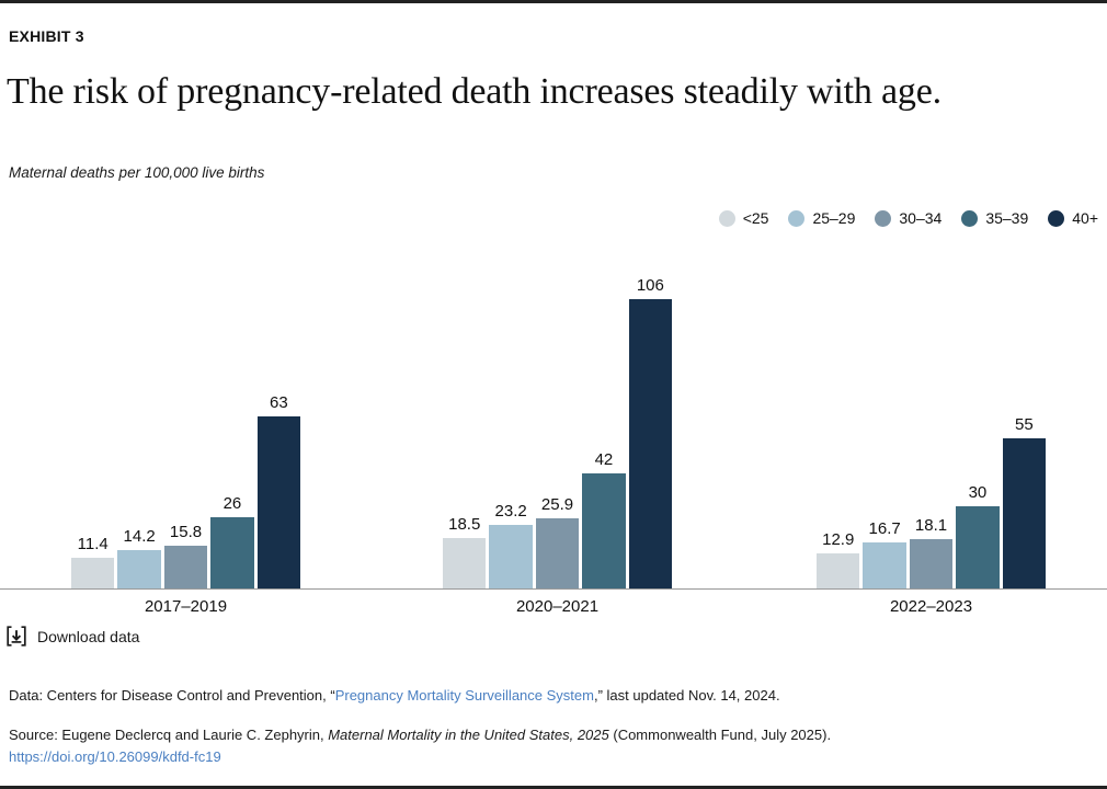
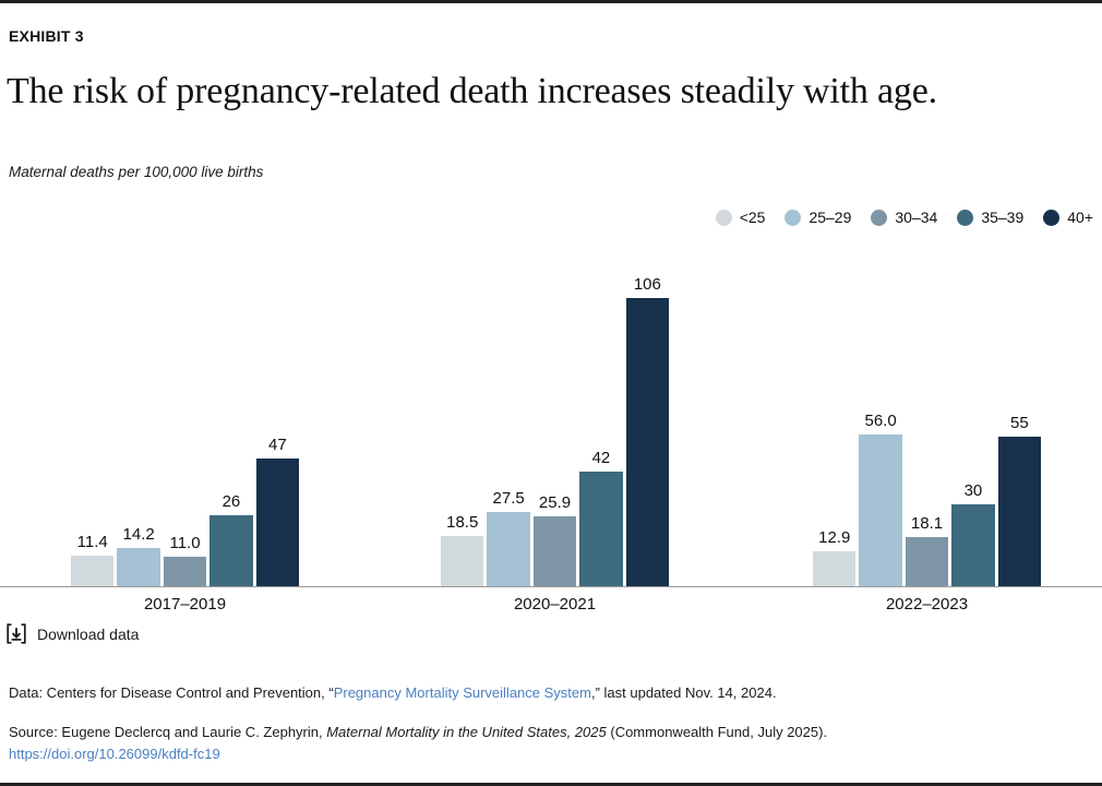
30–34/2017–2019: 15.8 -> 11.0
40+/2017–2019: 63 -> 47
25–29/2020–2021: 23.2 -> 27.5
25–29/2022–2023: 16.7 -> 56.0
